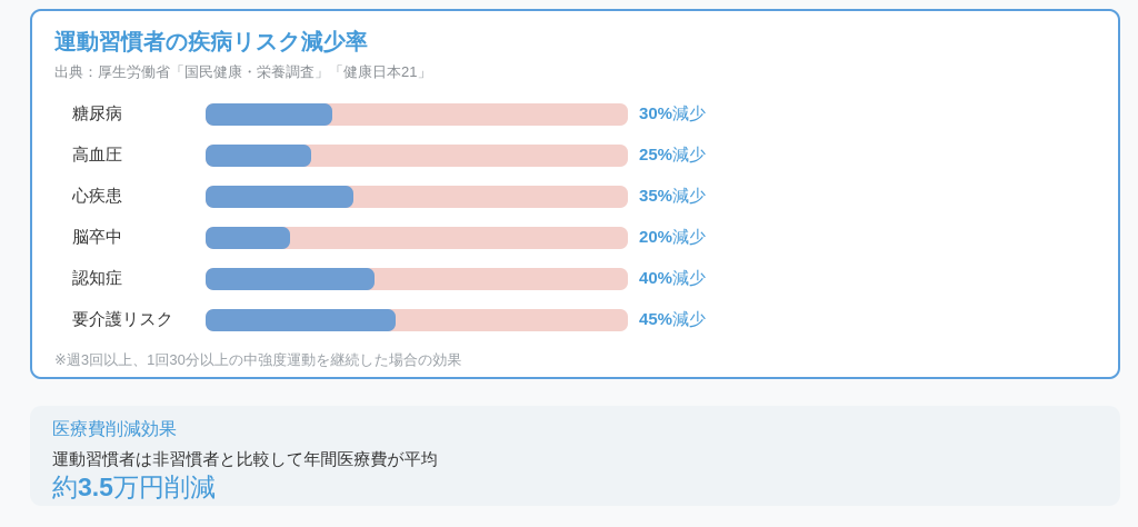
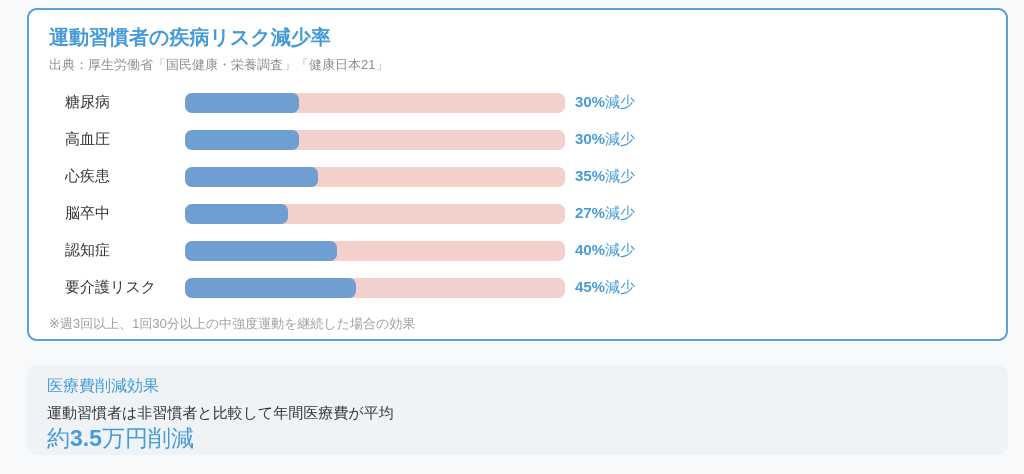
高血圧: 25% -> 30%
脳卒中: 20% -> 27%
